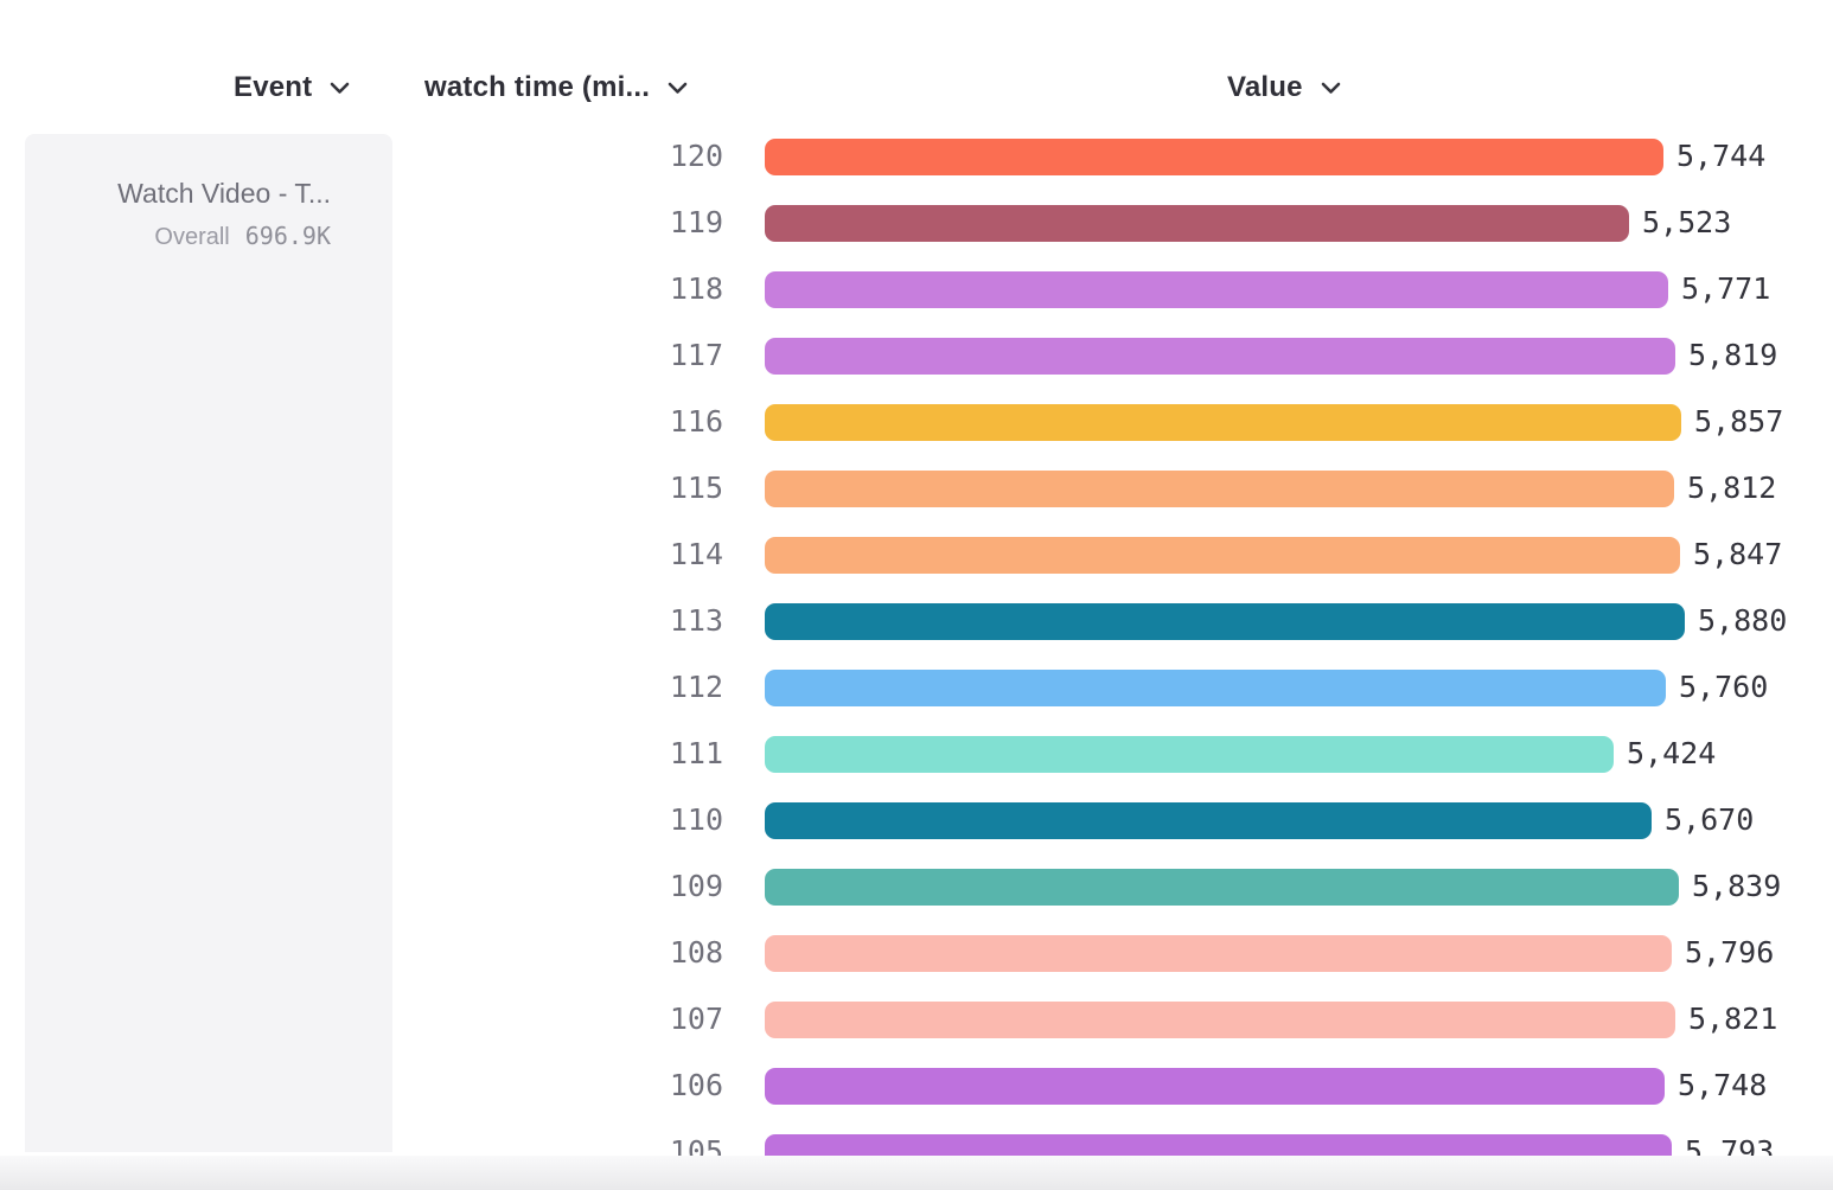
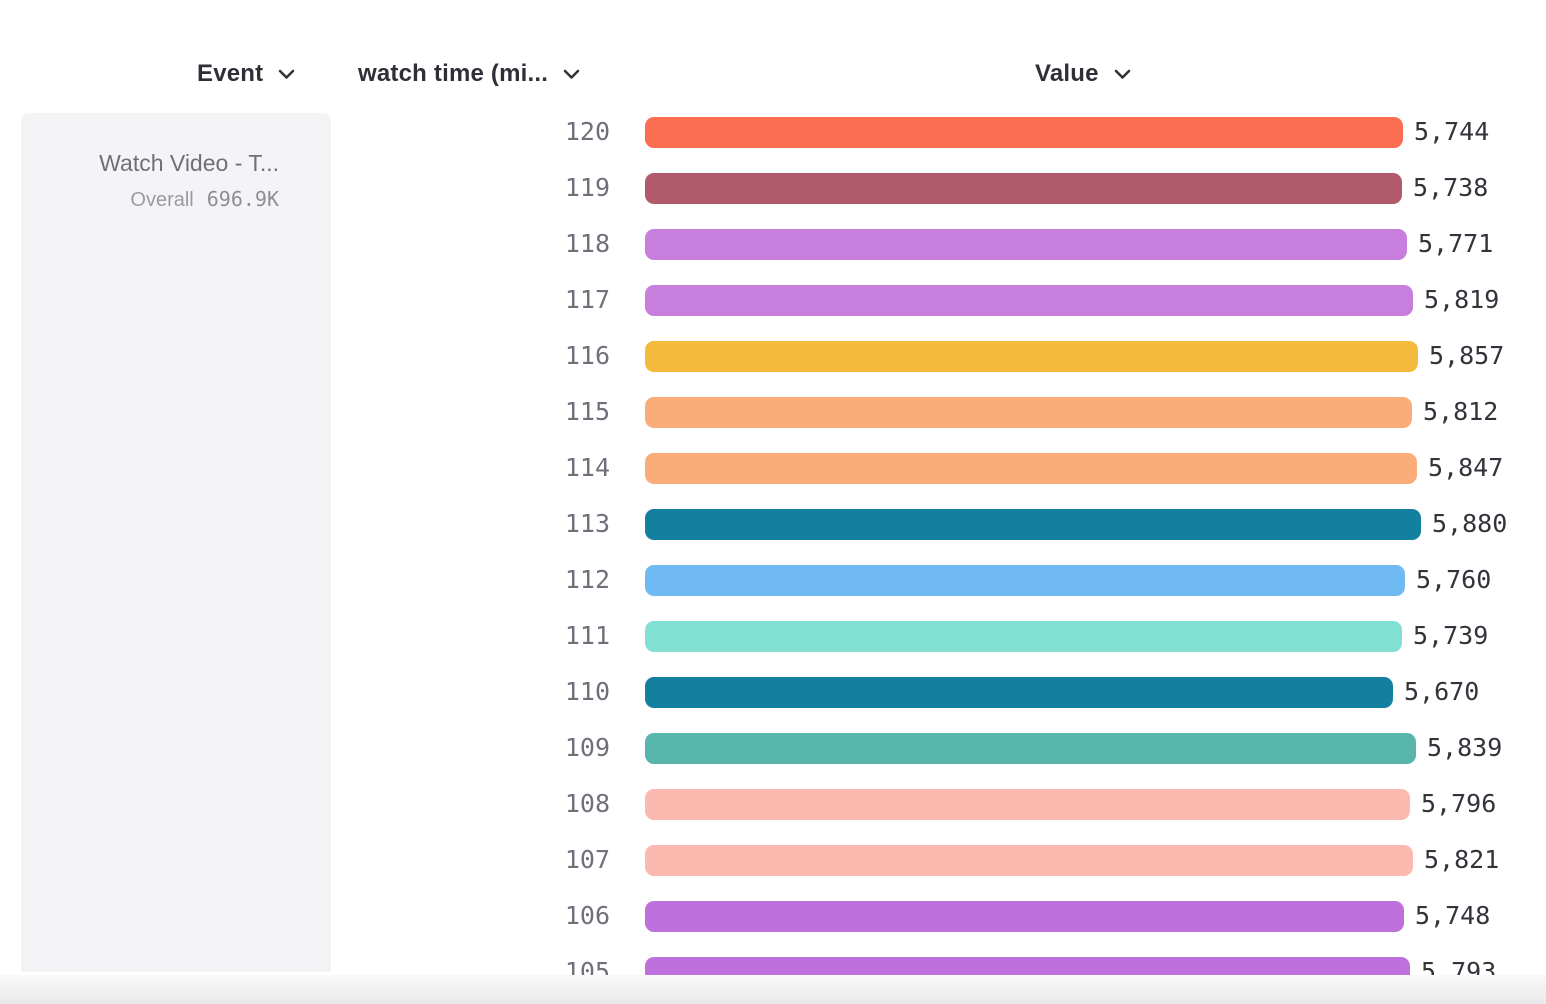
119: 5,523 -> 5,738
111: 5,424 -> 5,739
